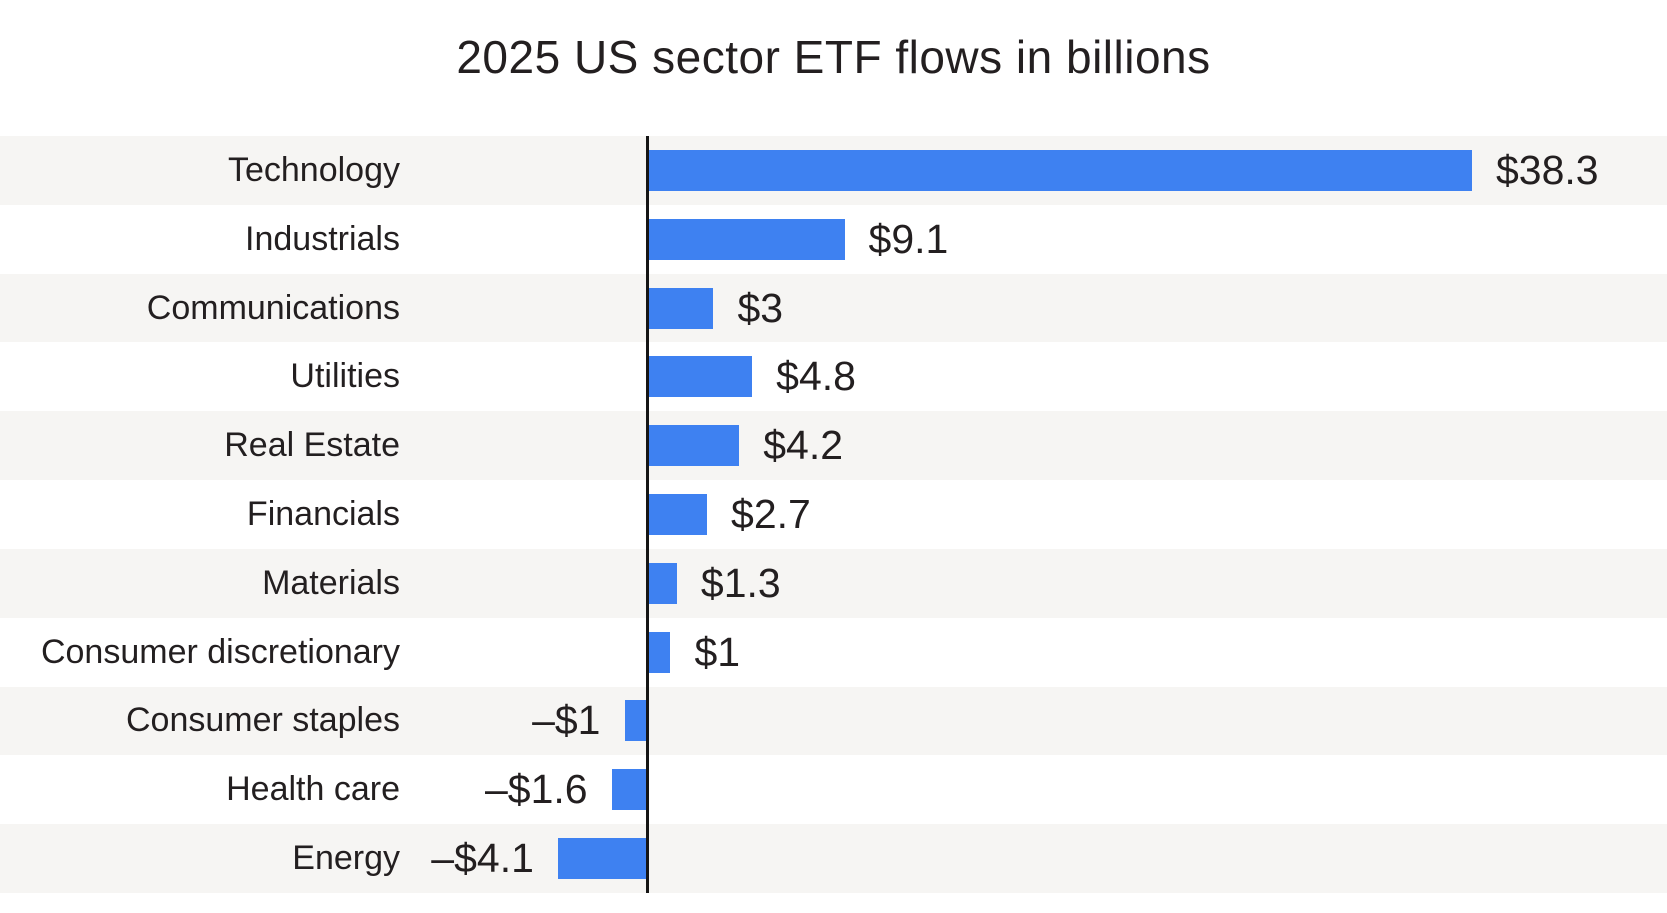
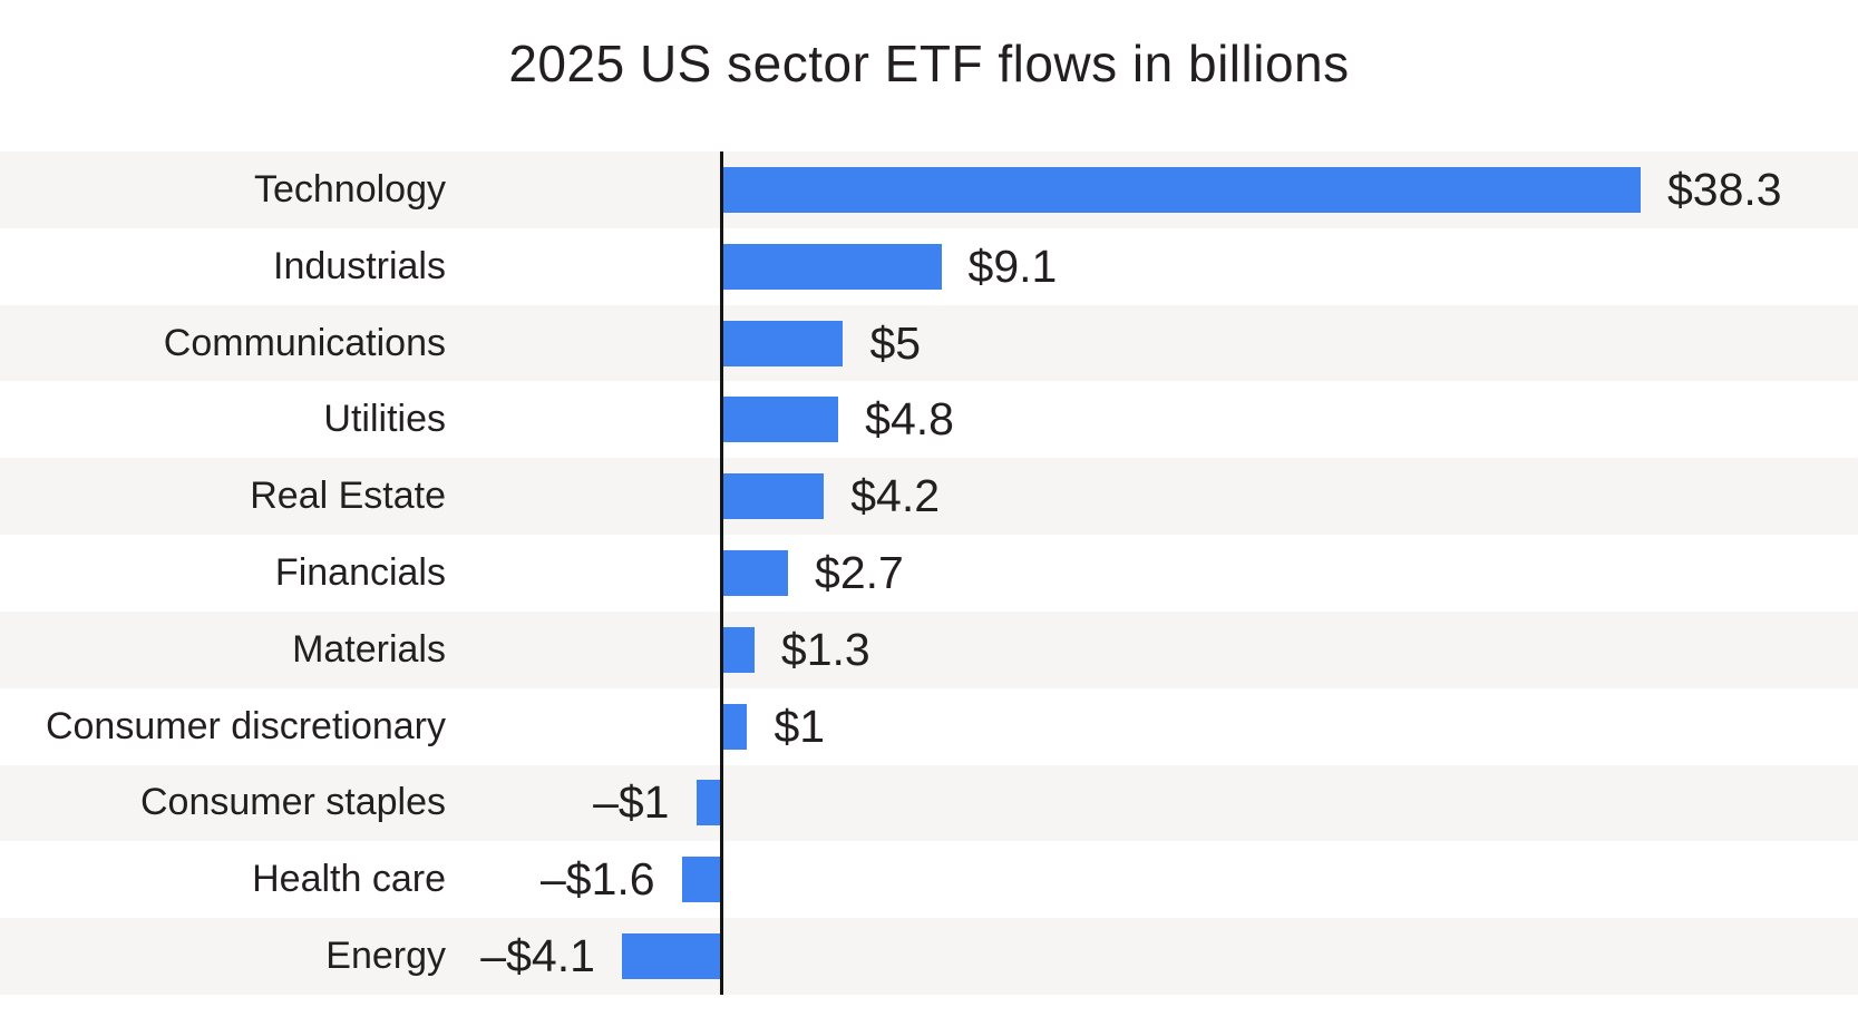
Communications: $3 -> $5
